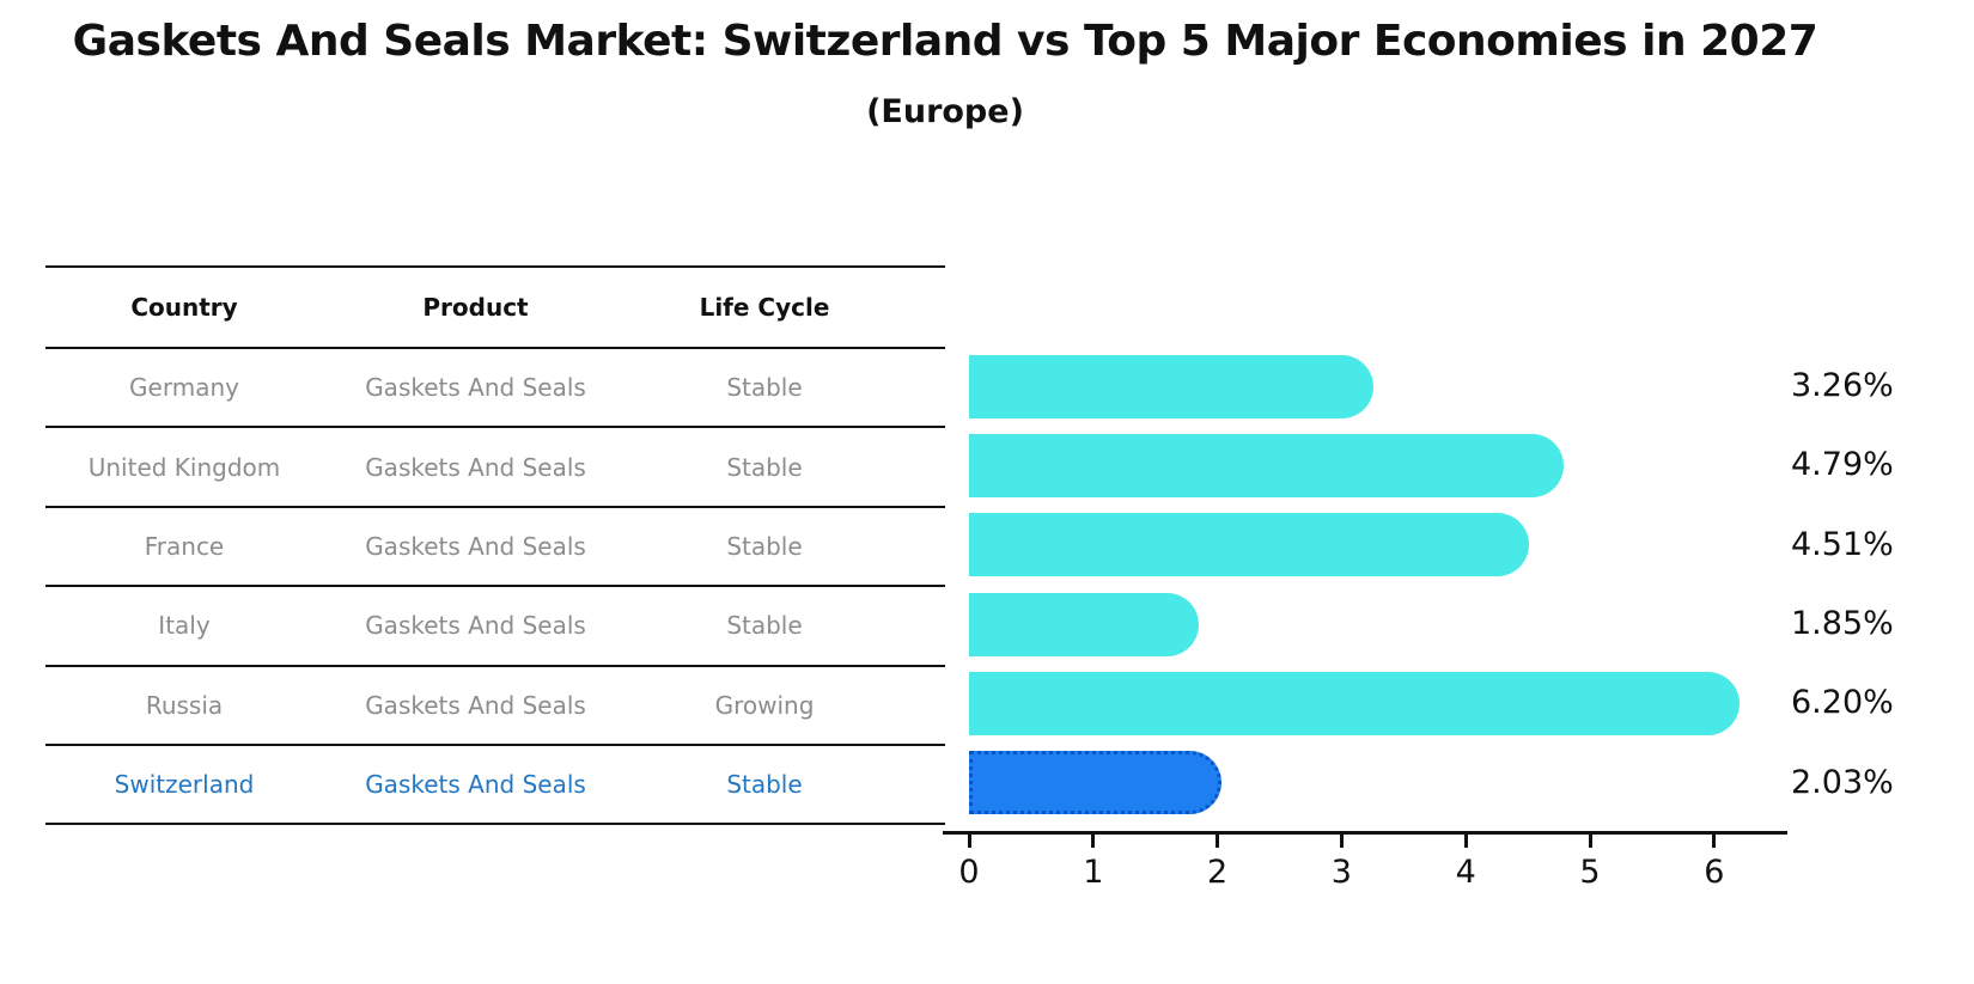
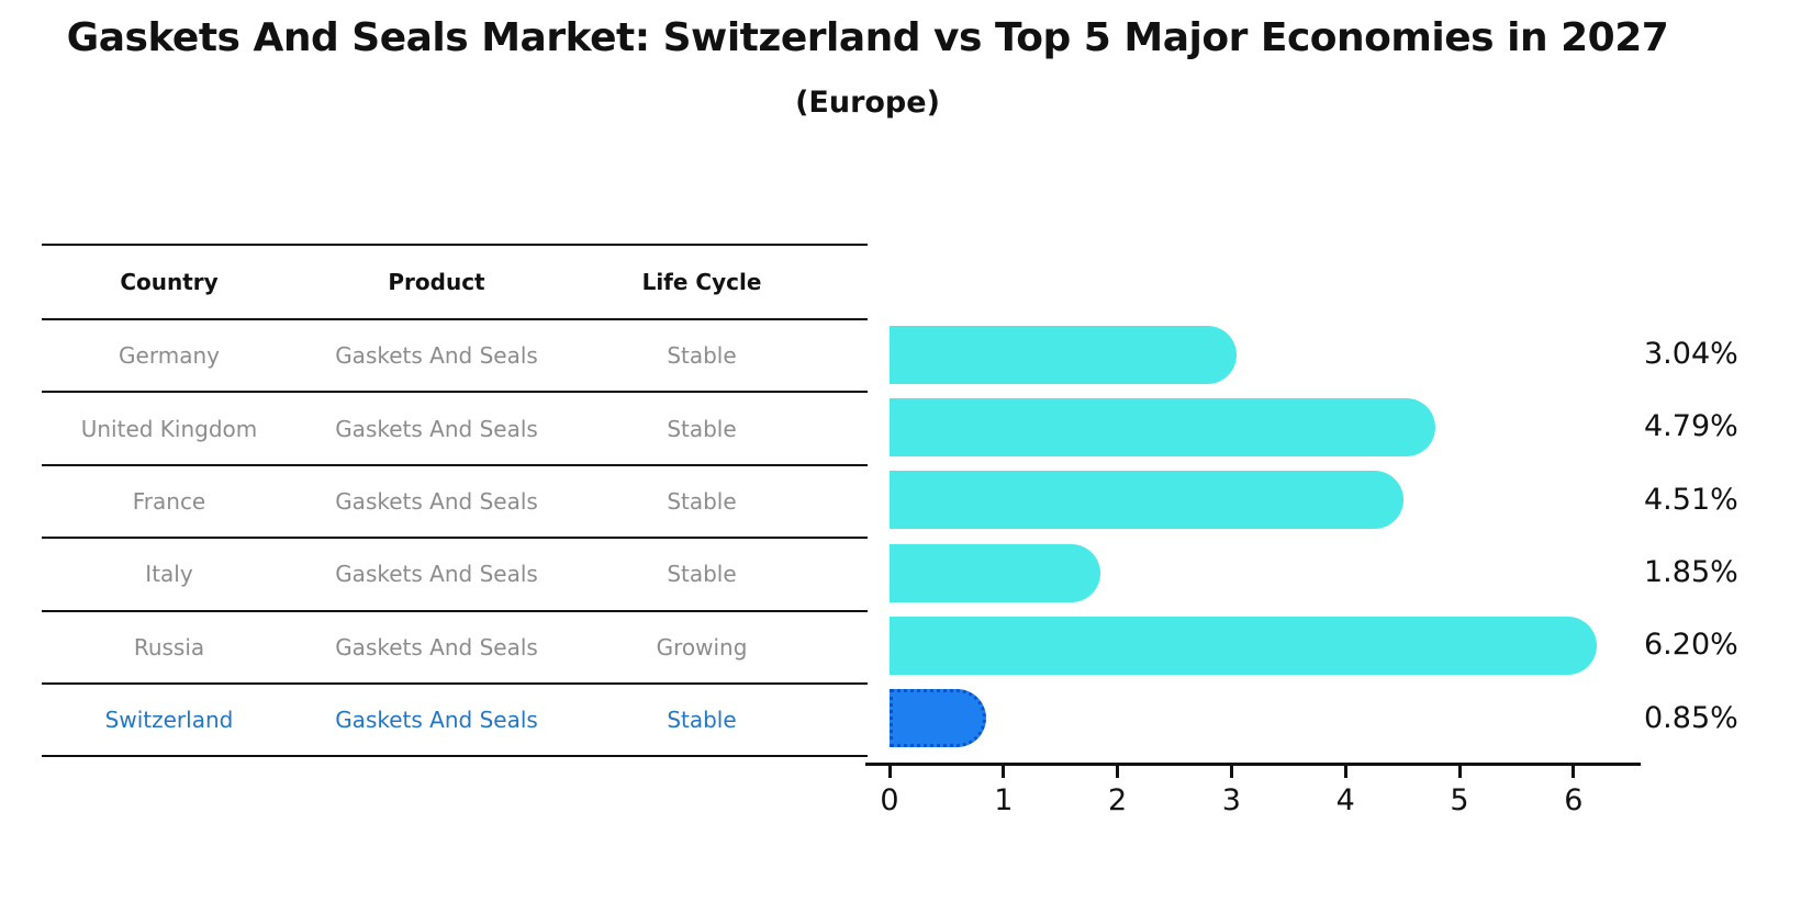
Germany: 3.26% -> 3.04%
Switzerland: 2.03% -> 0.85%
